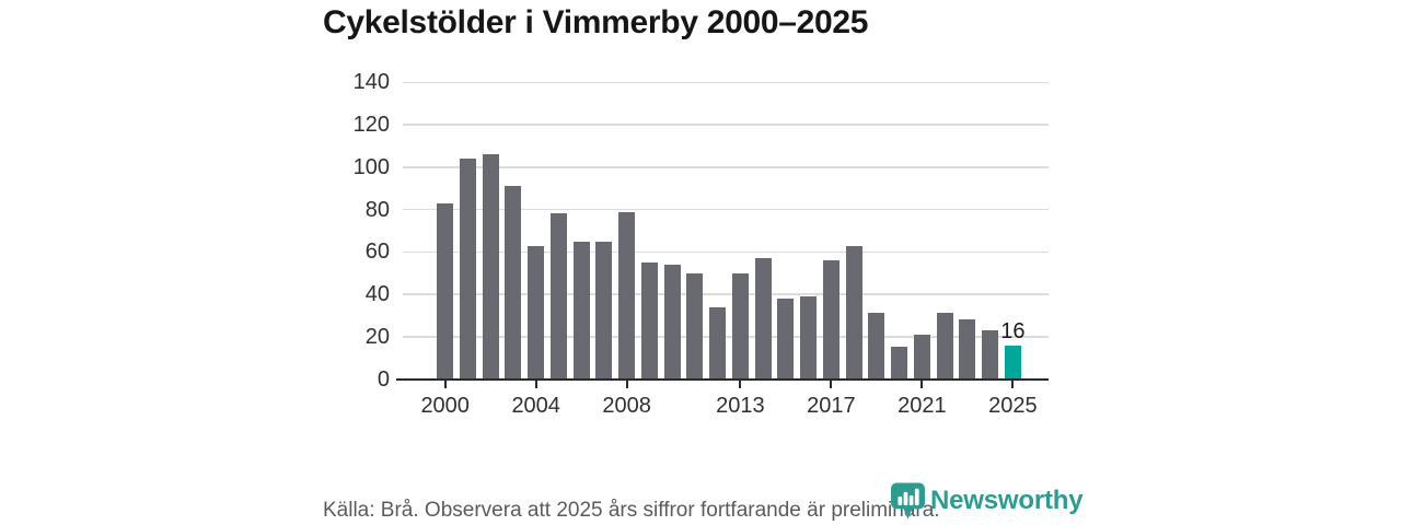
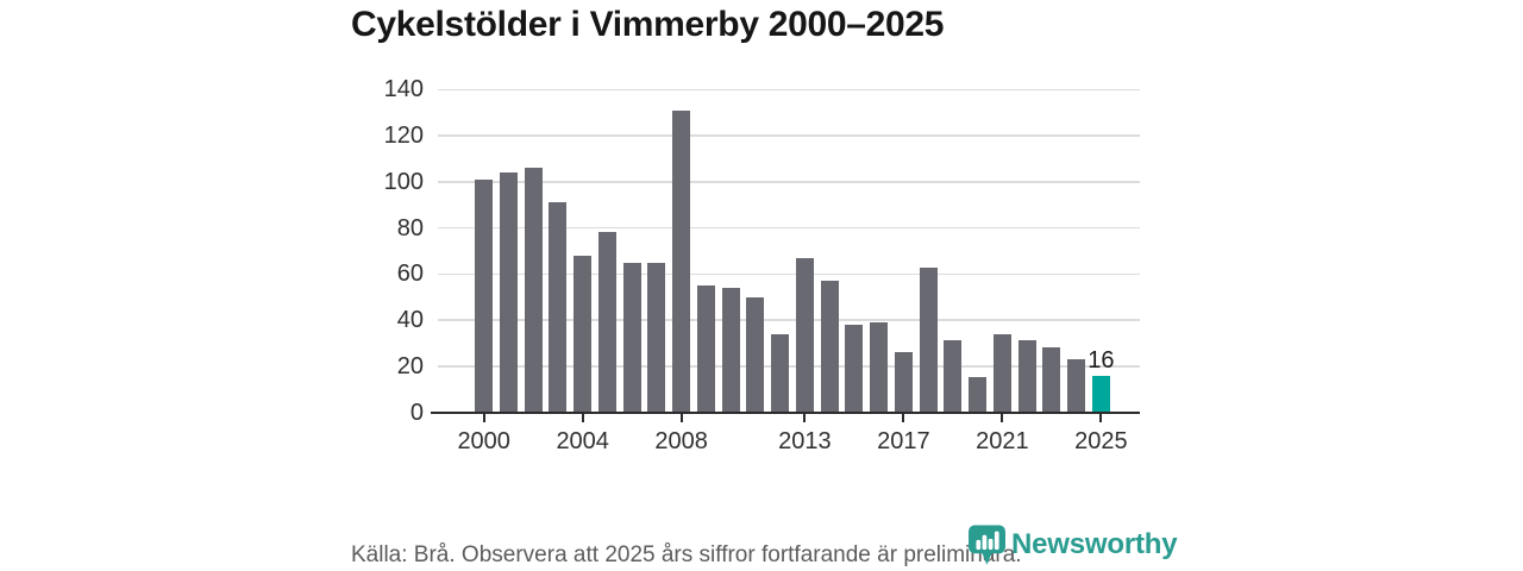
2000: 83 -> 101
2004: 63 -> 68
2008: 79 -> 131
2013: 50 -> 67
2017: 56 -> 26
2021: 21 -> 34
